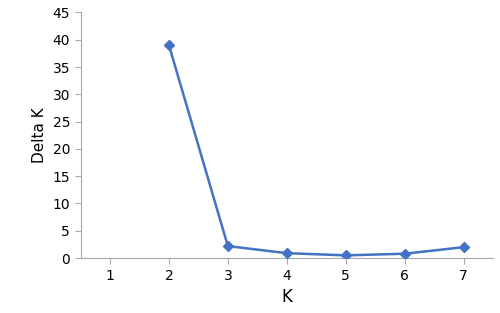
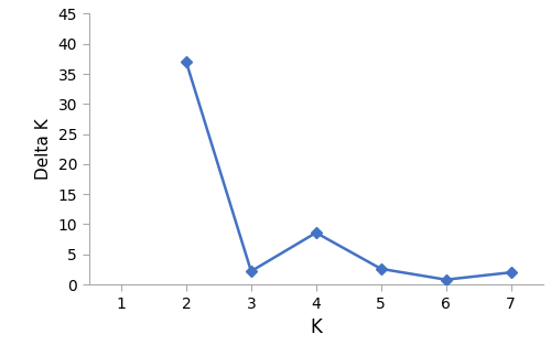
2: 39.0 -> 37.0
4: 0.9 -> 8.6
5: 0.5 -> 2.6
